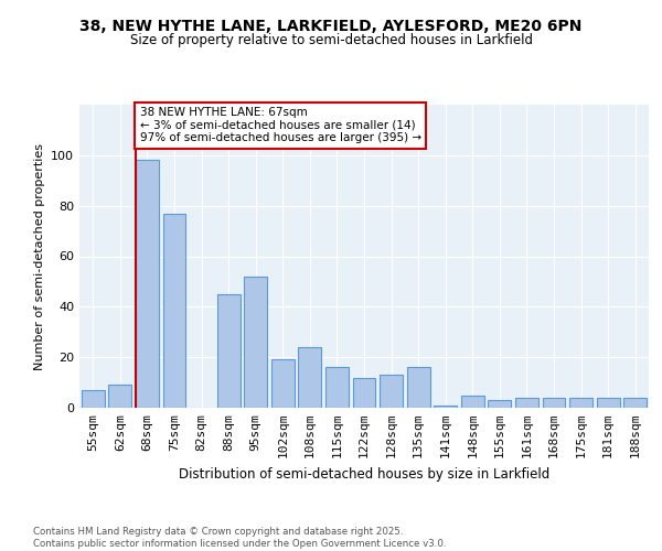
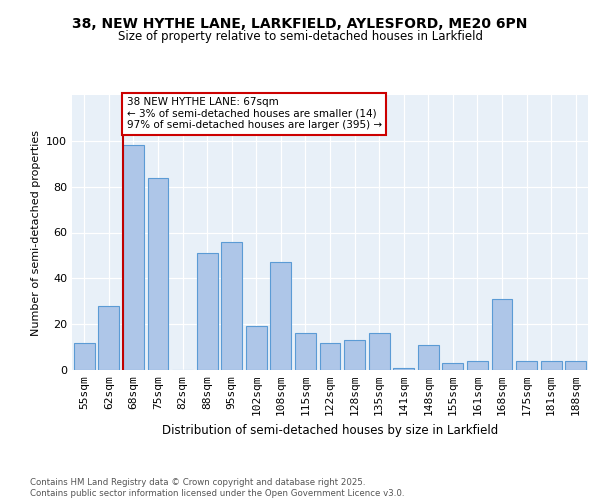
55sqm: 7 -> 12
62sqm: 9 -> 28
75sqm: 77 -> 84
88sqm: 45 -> 51
95sqm: 52 -> 56
108sqm: 24 -> 47
148sqm: 5 -> 11
168sqm: 4 -> 31
